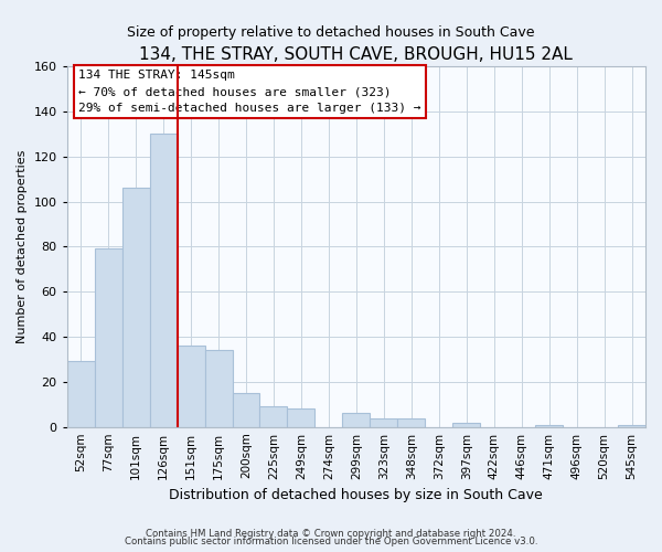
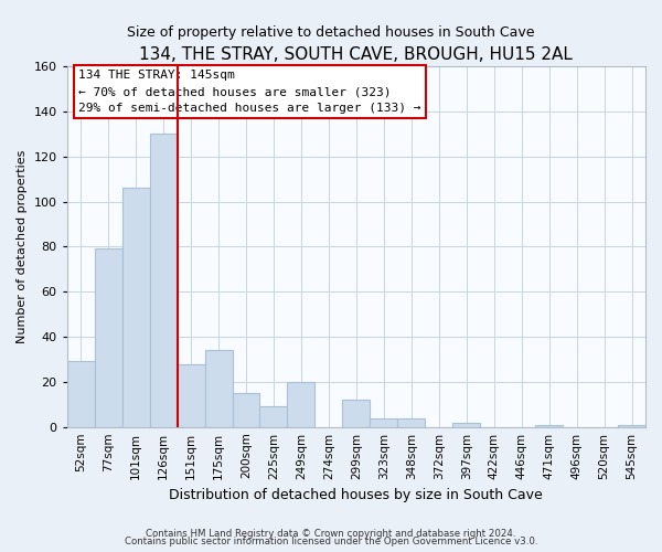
151sqm: 36 -> 28
249sqm: 8 -> 20
299sqm: 6 -> 12
